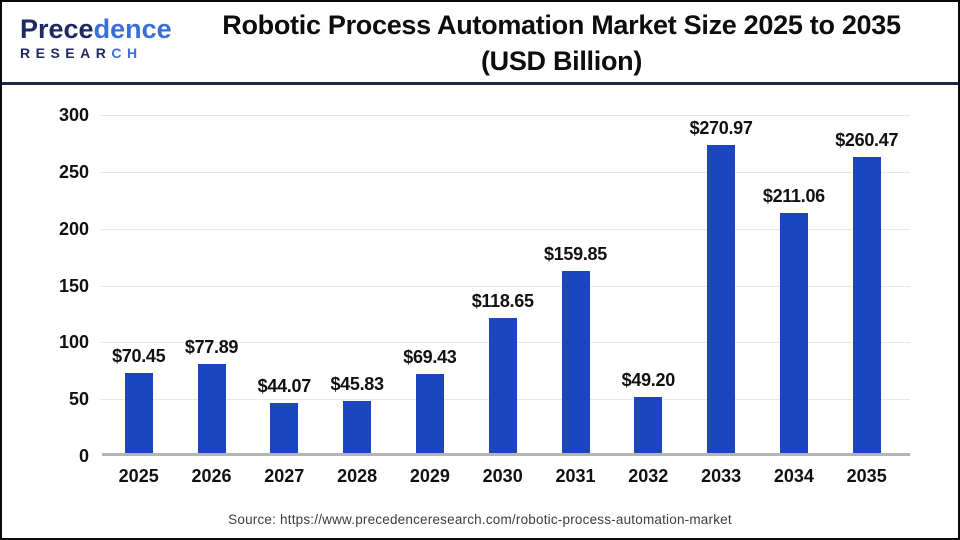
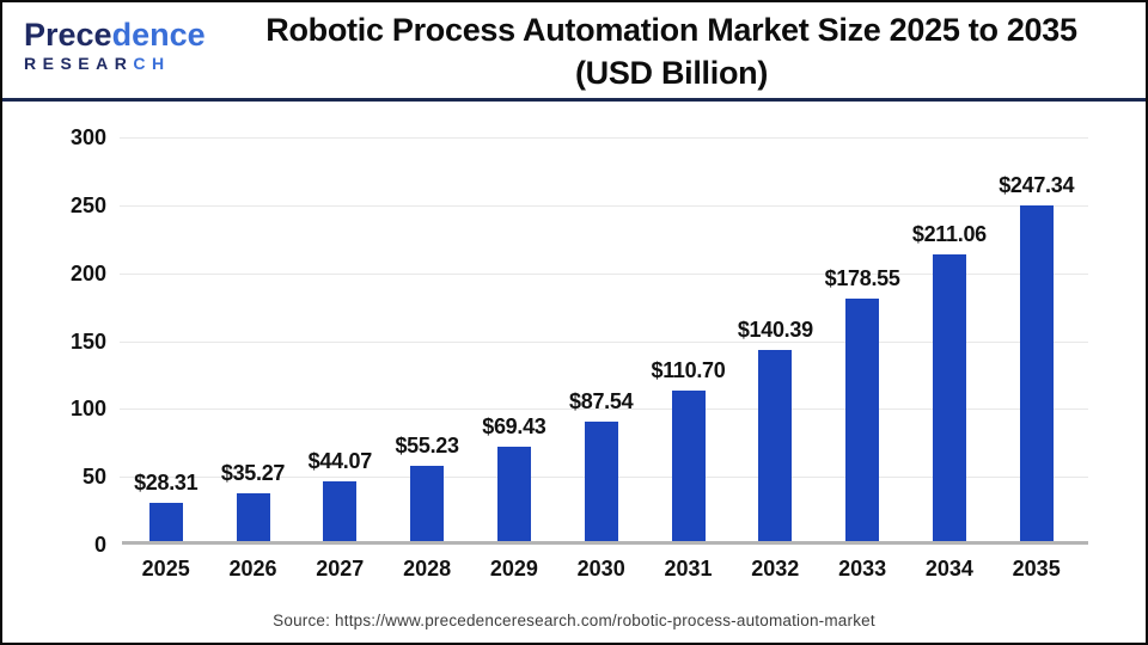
2025: $70.45 -> $28.31
2026: $77.89 -> $35.27
2028: $45.83 -> $55.23
2030: $118.65 -> $87.54
2031: $159.85 -> $110.70
2032: $49.20 -> $140.39
2033: $270.97 -> $178.55
2035: $260.47 -> $247.34
